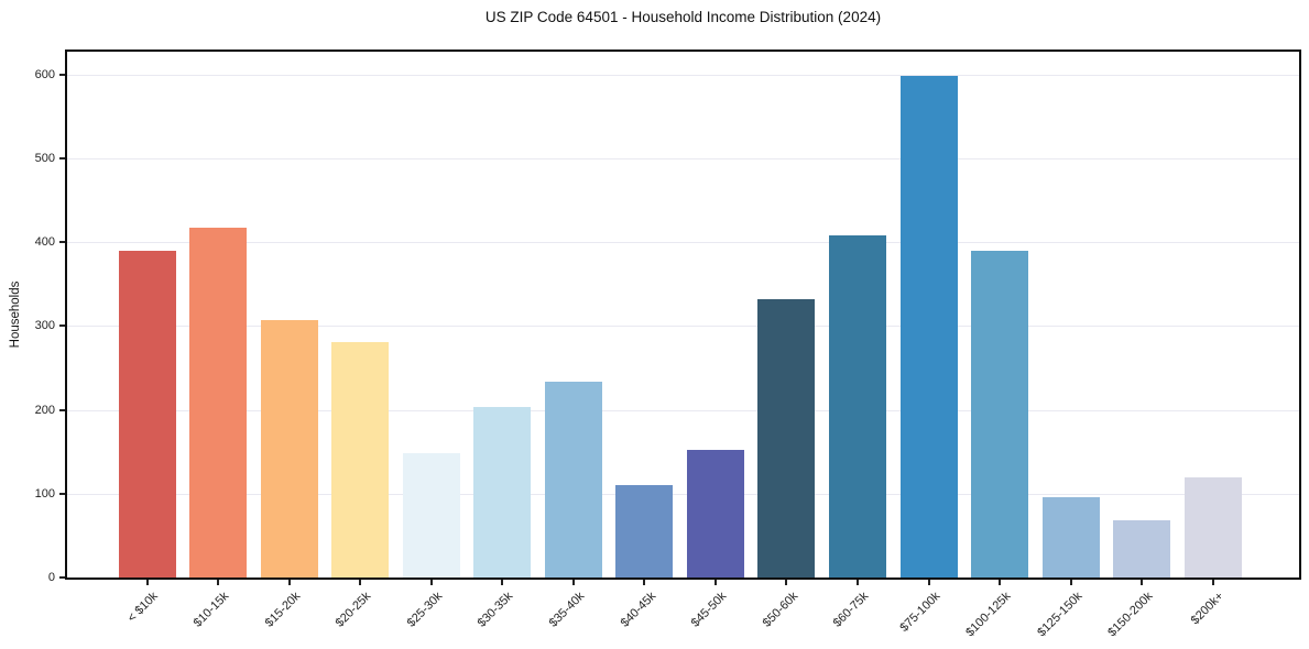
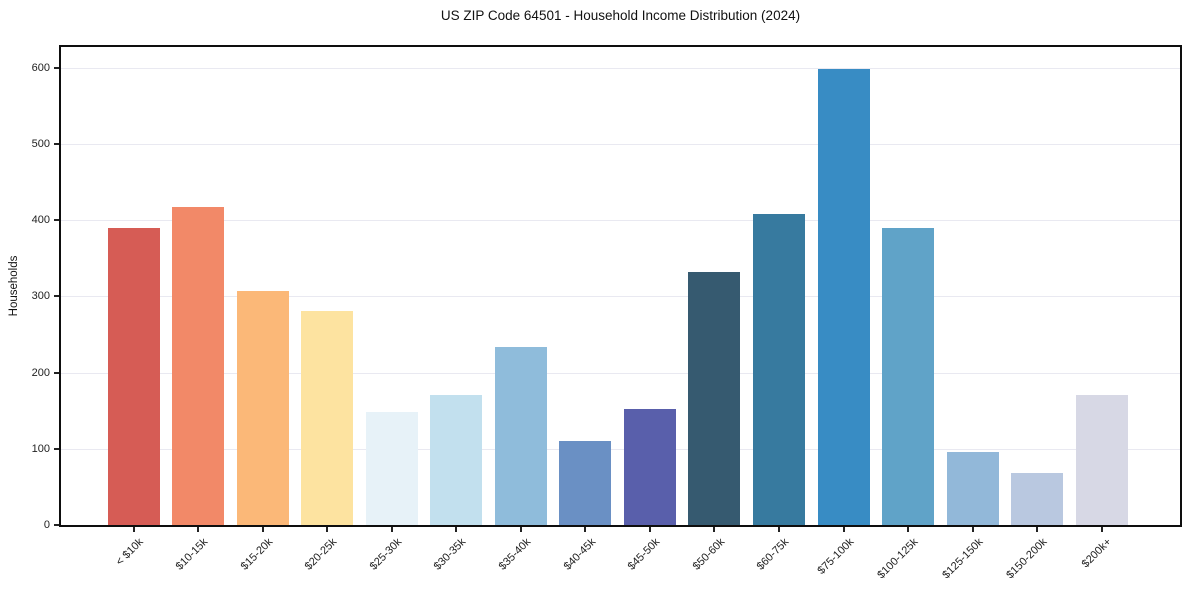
$30-35k: 200 -> 170
$200k+: 120 -> 170
